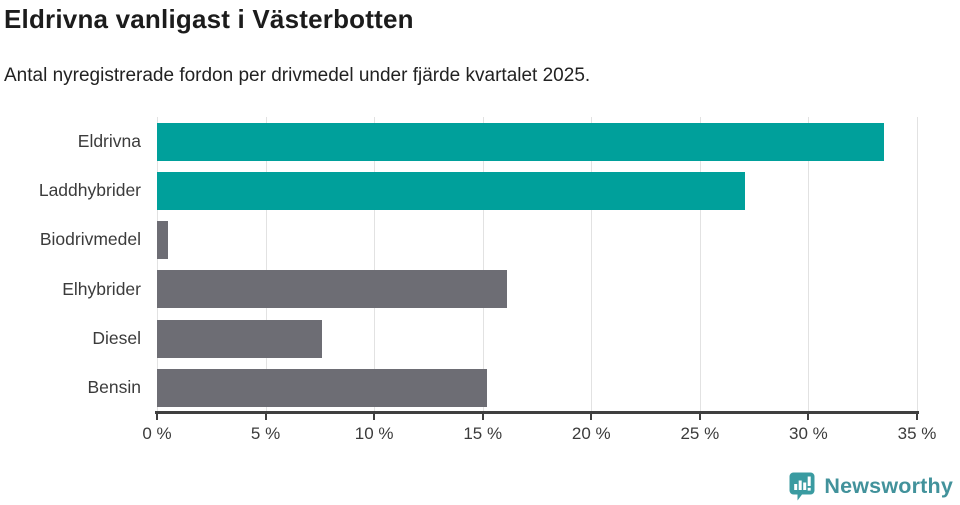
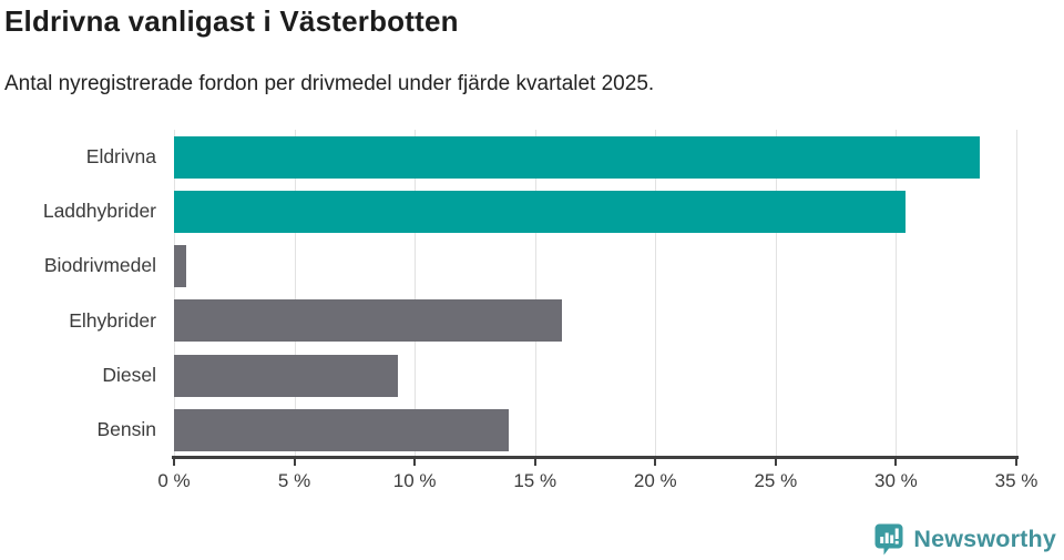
Laddhybrider: 27.1% -> 30.4%
Diesel: 7.6% -> 9.3%
Bensin: 15.2% -> 13.9%
